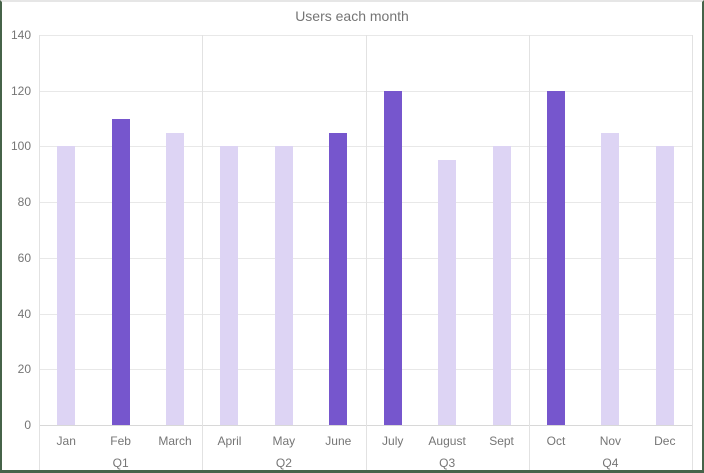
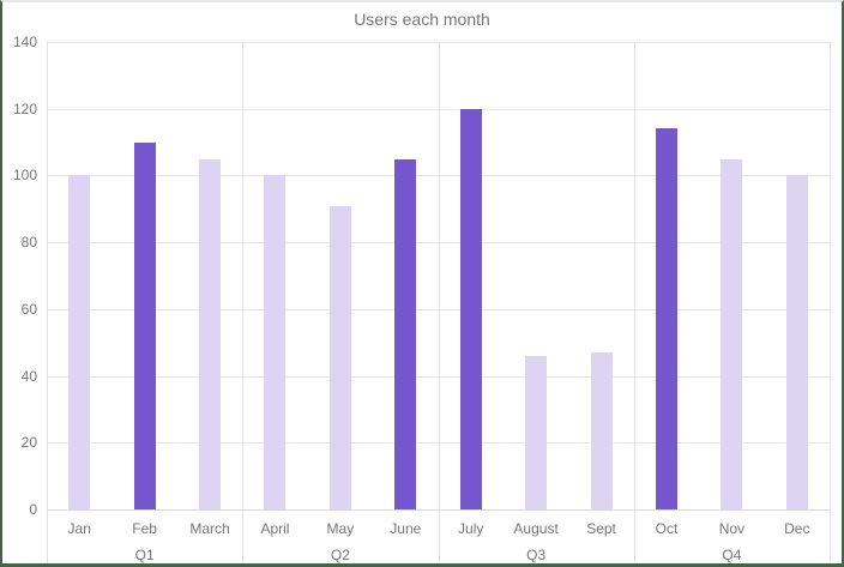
May: 100 -> 91
August: 95 -> 46
Sept: 100 -> 47
Oct: 120 -> 114
